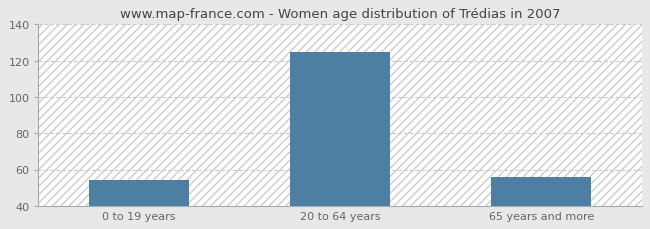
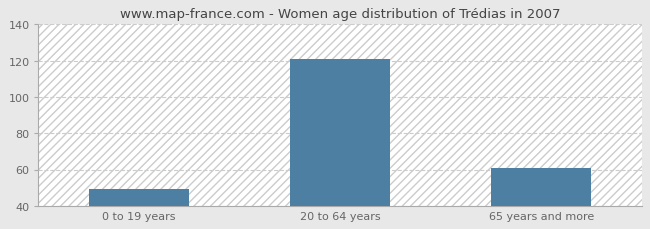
0 to 19 years: 54 -> 49
20 to 64 years: 125 -> 121
65 years and more: 56 -> 61
